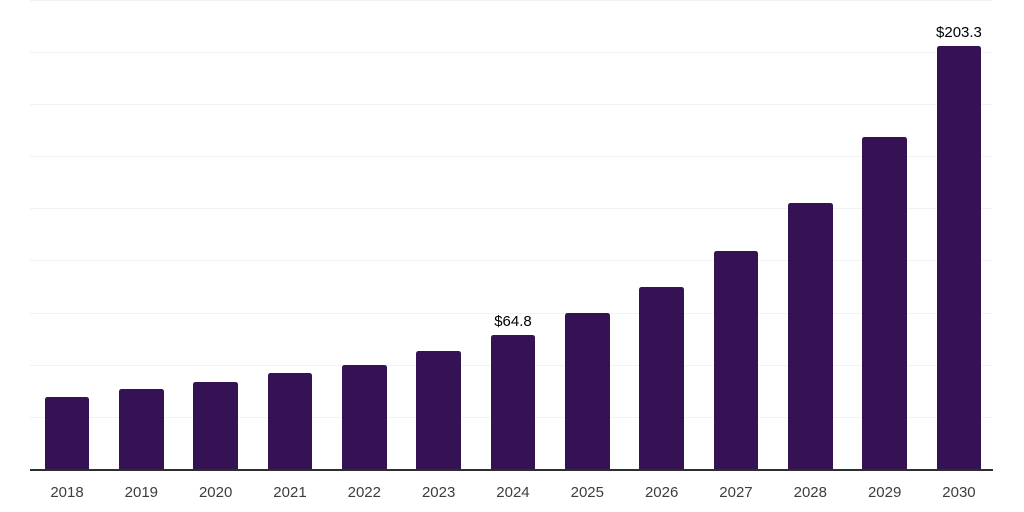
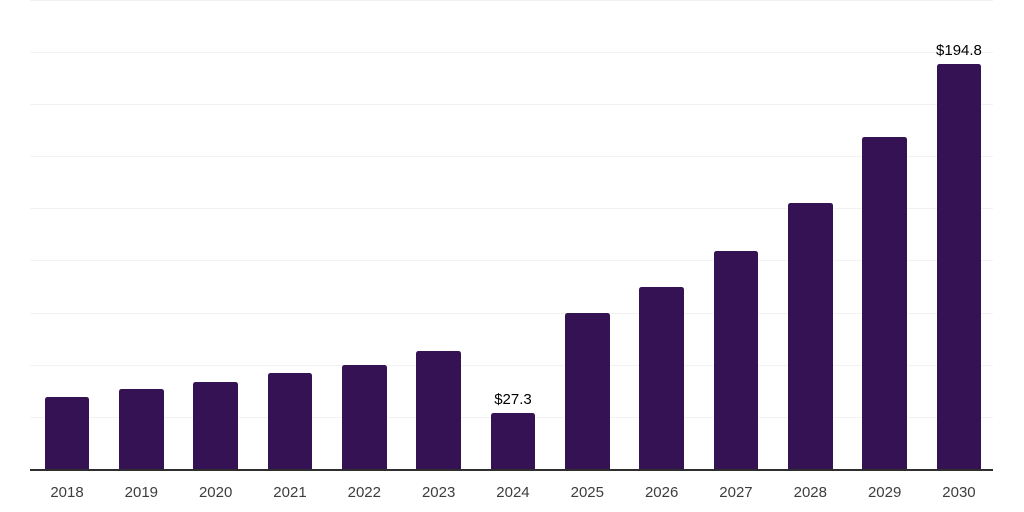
2024: $64.8 -> $27.3
2030: $203.3 -> $194.8
